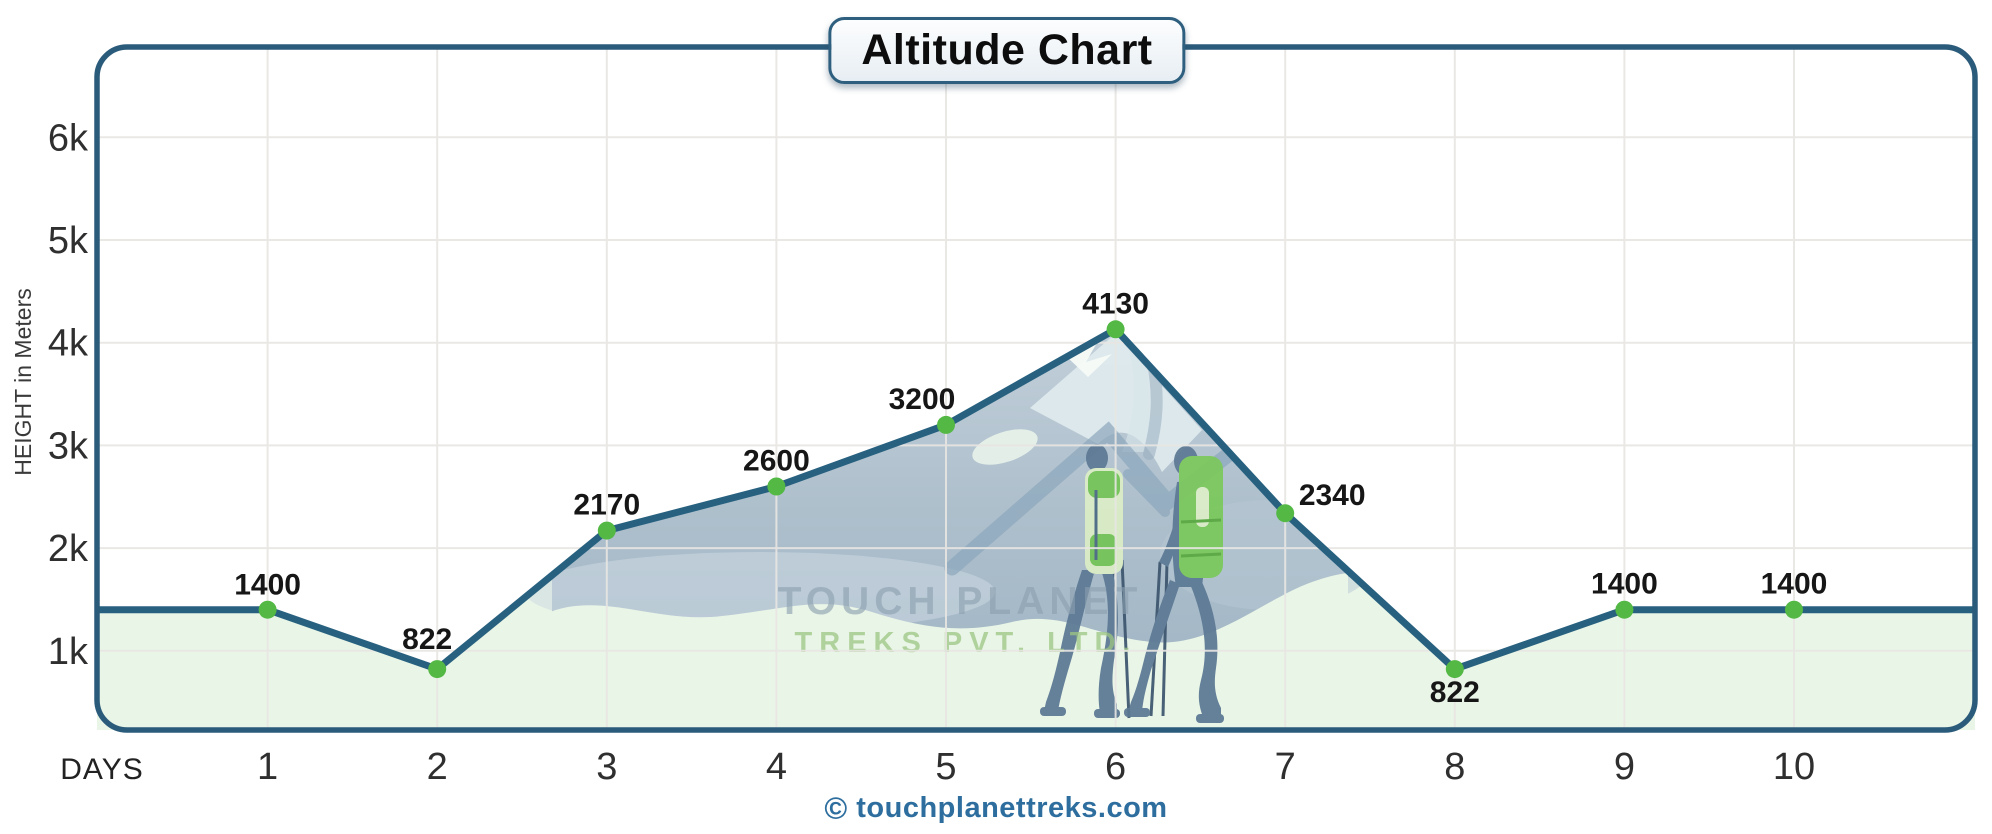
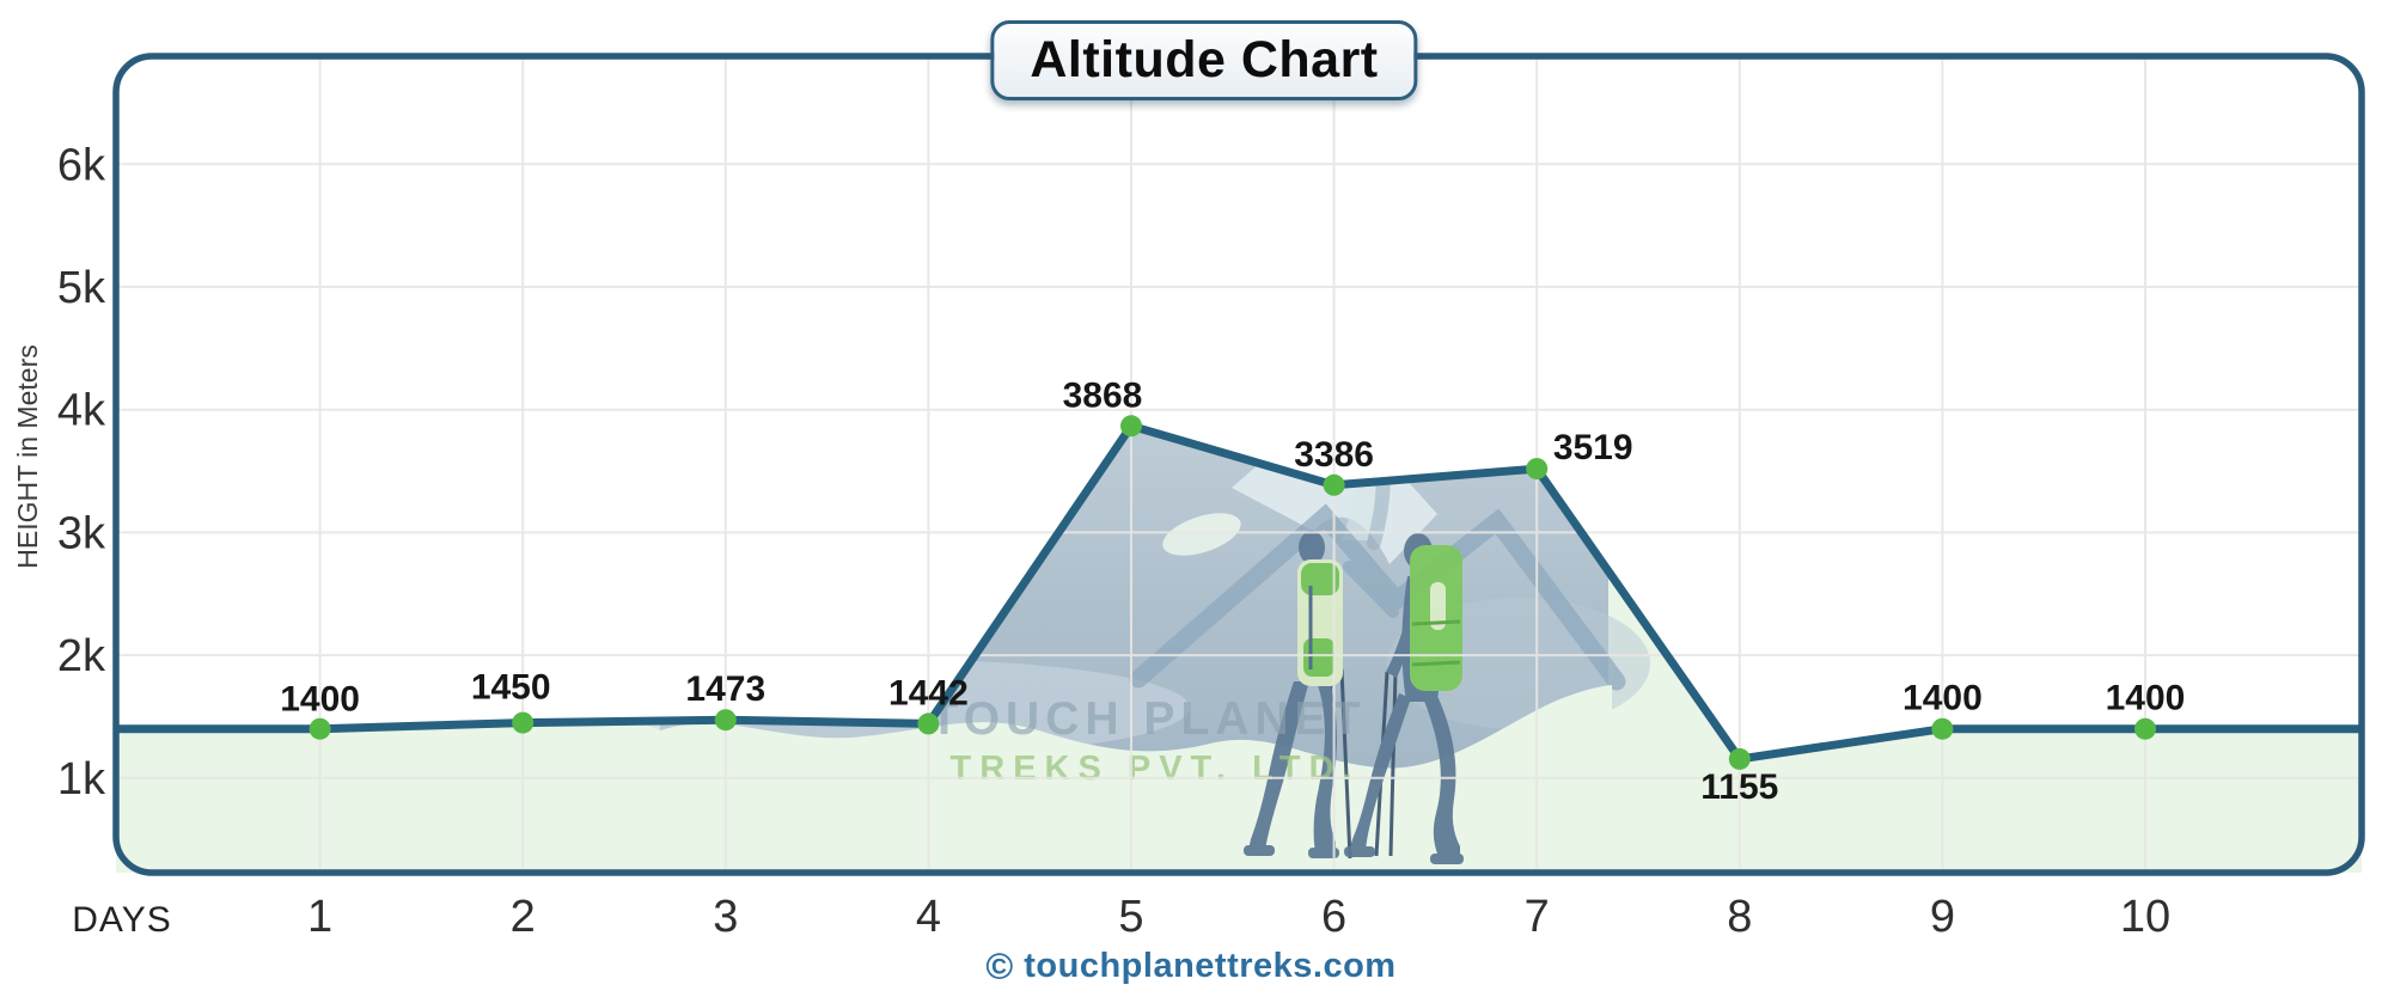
2: 822 -> 1450
3: 2170 -> 1473
4: 2600 -> 1442
5: 3200 -> 3868
6: 4130 -> 3386
7: 2340 -> 3519
8: 822 -> 1155
